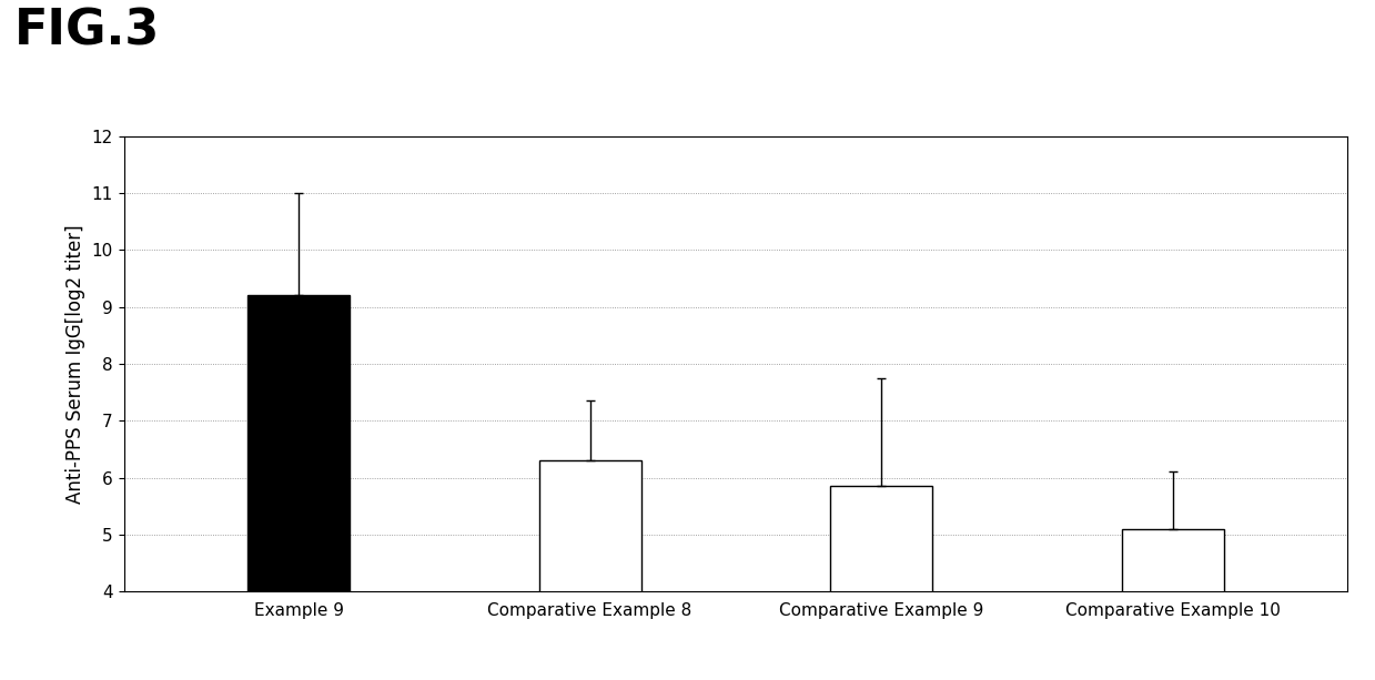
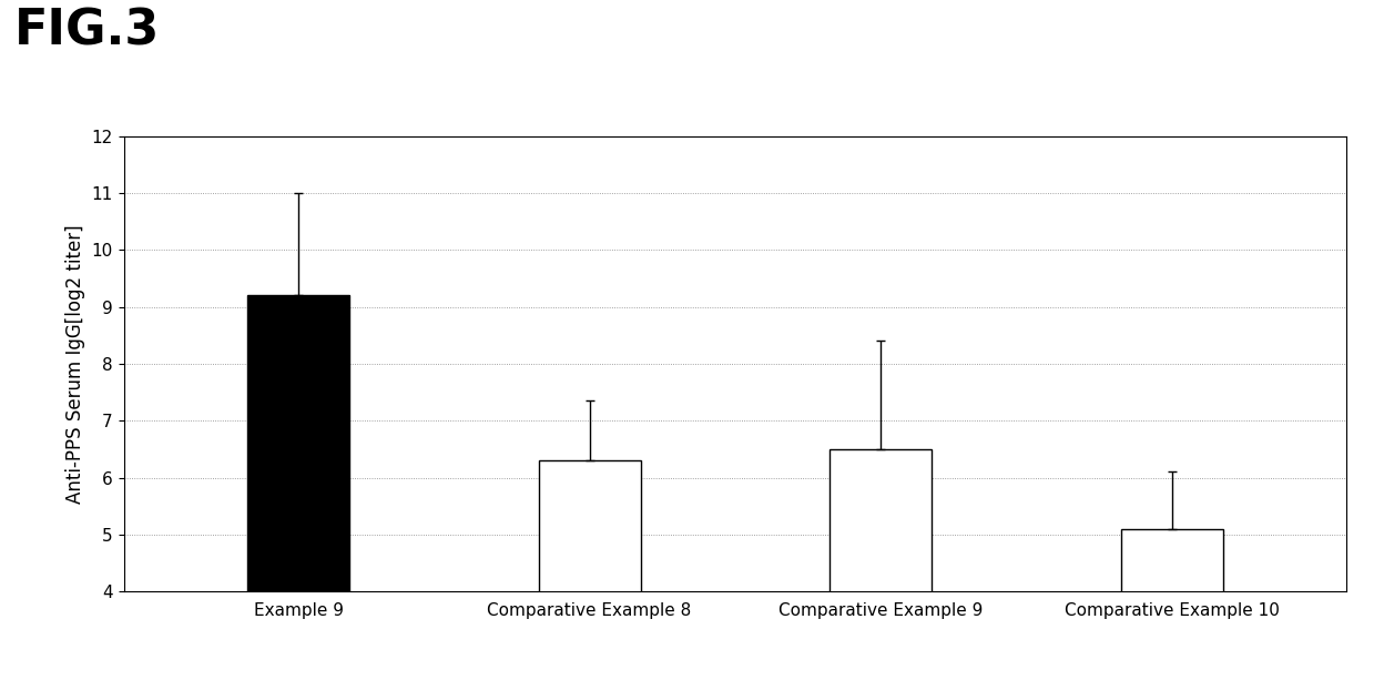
Comparative Example 9: 5.85 -> 6.50
